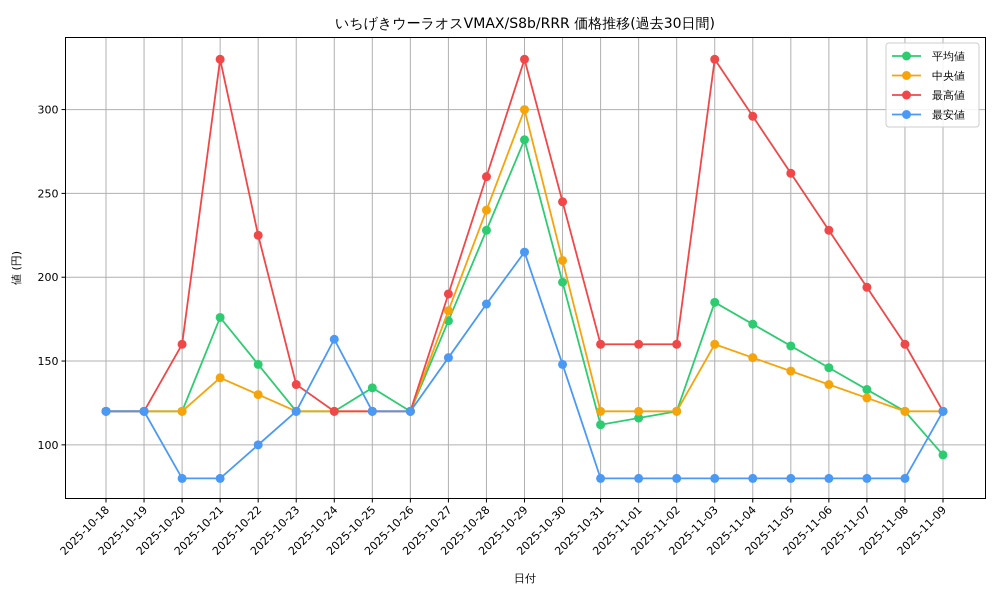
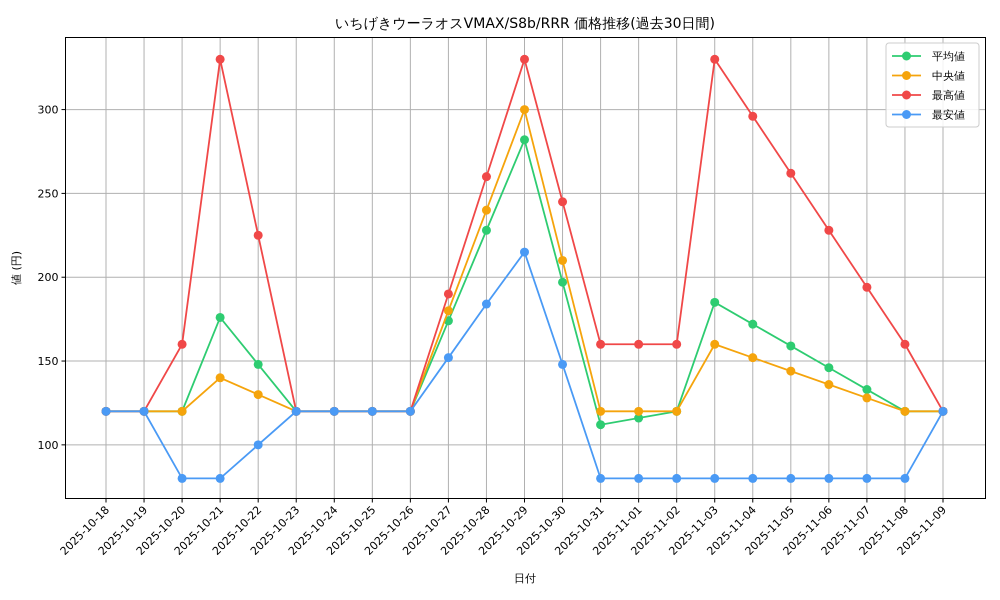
最高値/2025-10-23: 136 -> 120
最安値/2025-10-24: 163 -> 120
平均値/2025-10-25: 134 -> 120
平均値/2025-11-09: 94 -> 120
